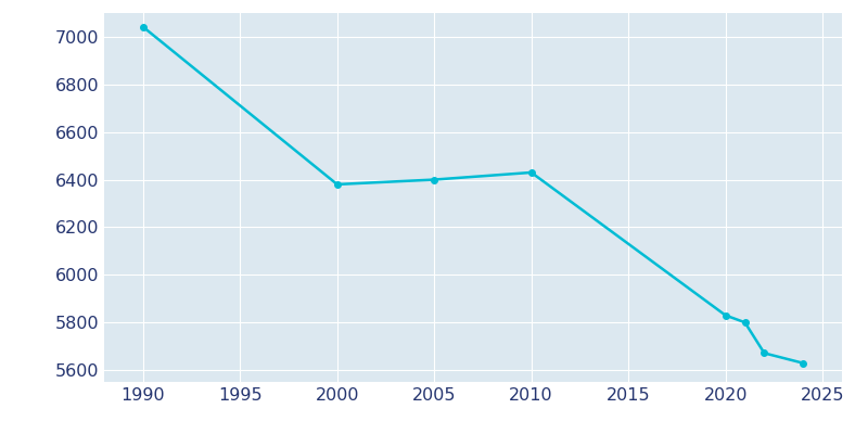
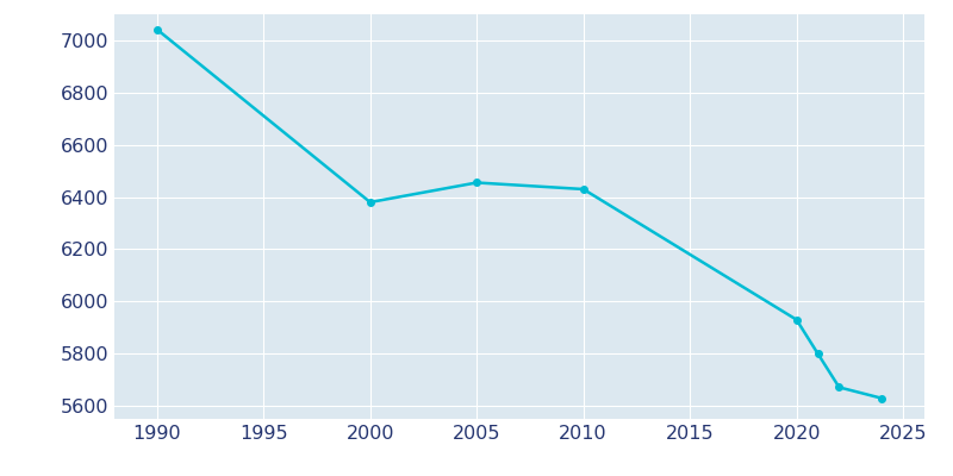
2005: 6400 -> 6455
2020: 5830 -> 5930
